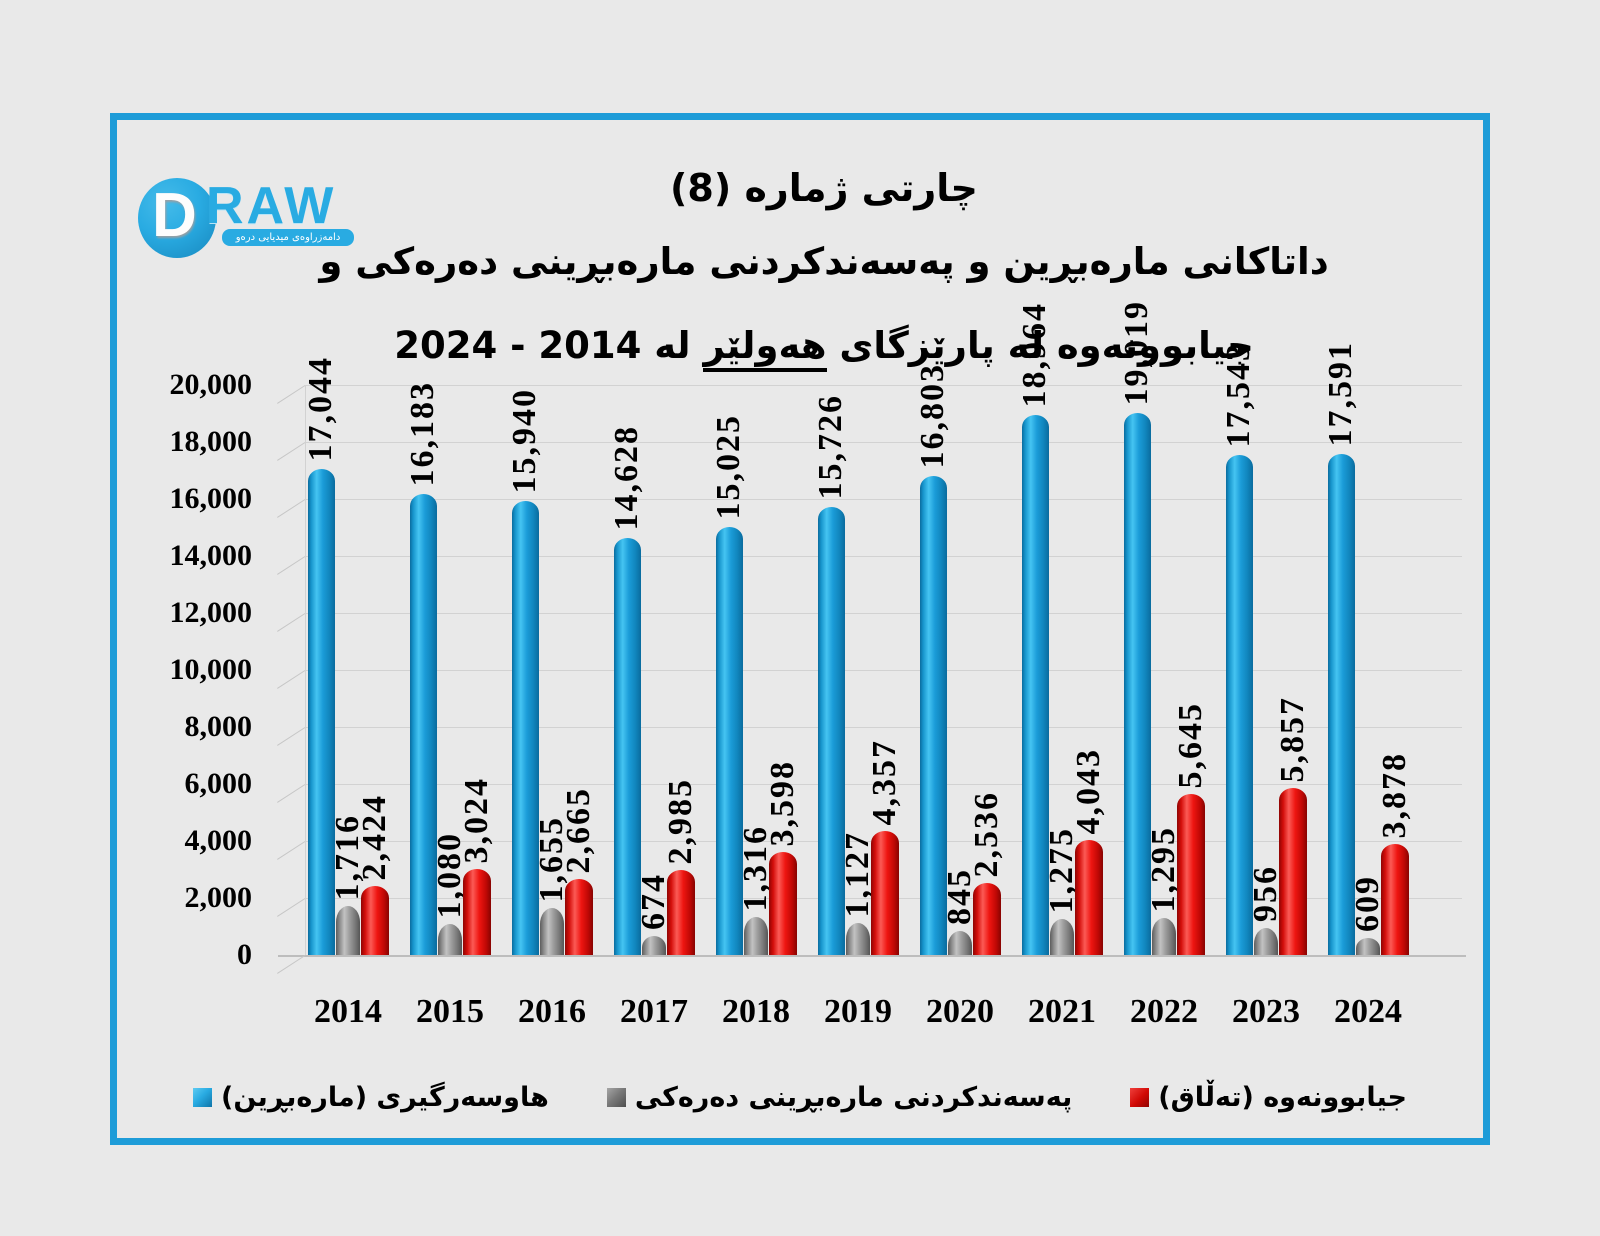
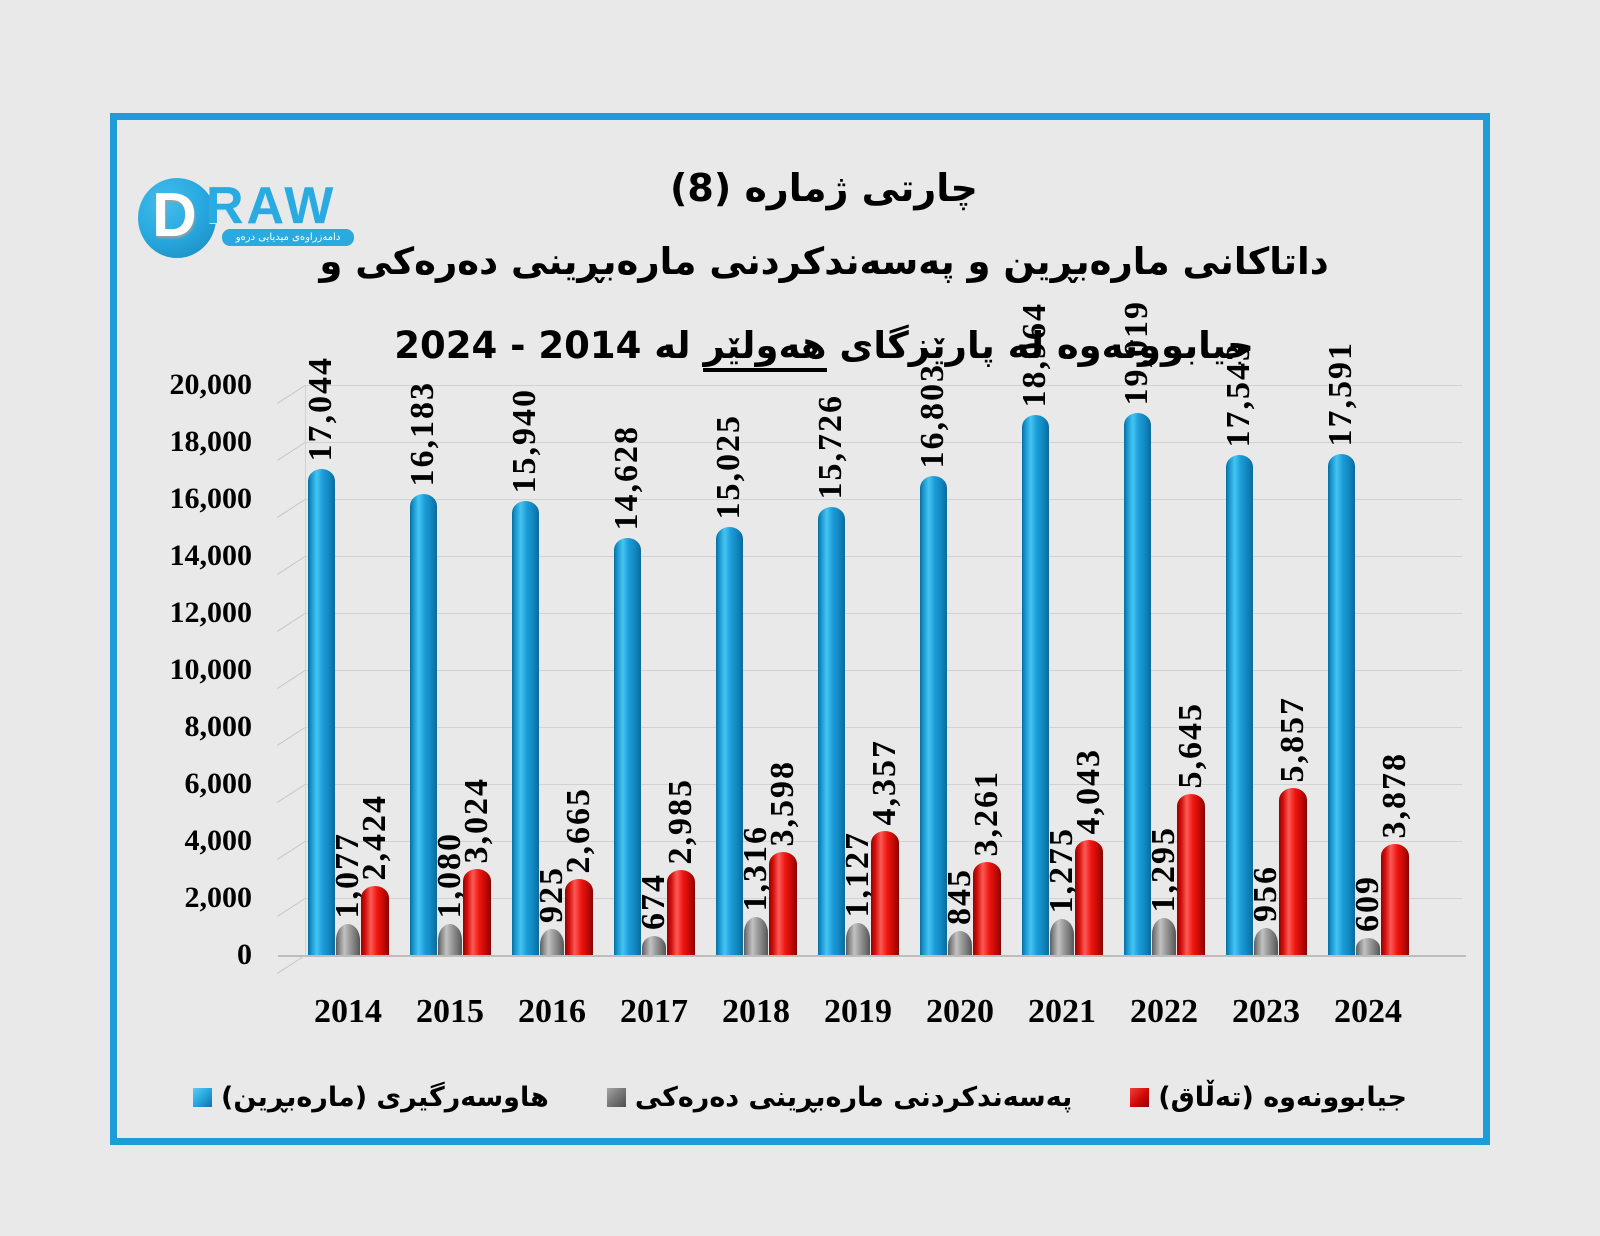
پەسەندکردنی مارەبڕینی دەرەکی/2014: 1,716 -> 1,077
پەسەندکردنی مارەبڕینی دەرەکی/2016: 1,655 -> 925
جیابوونەوه (تەڵاق)/2020: 2,536 -> 3,261
